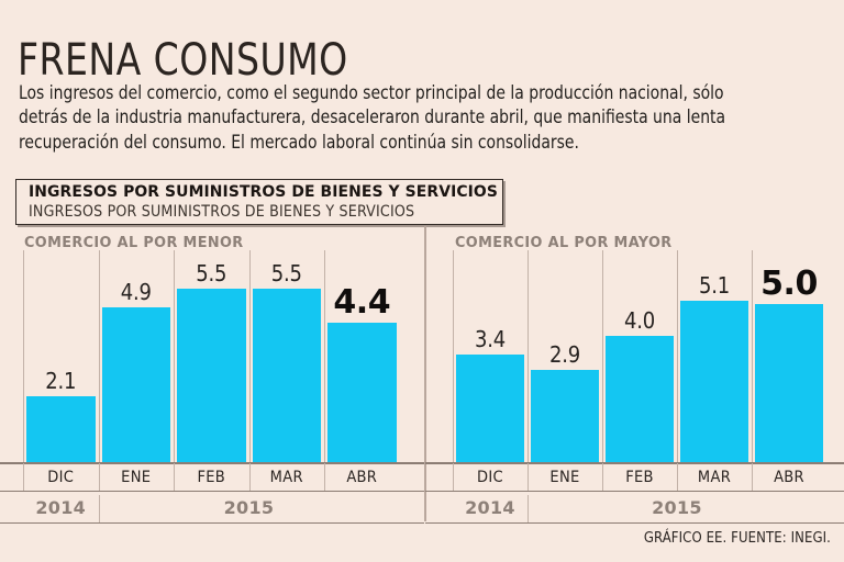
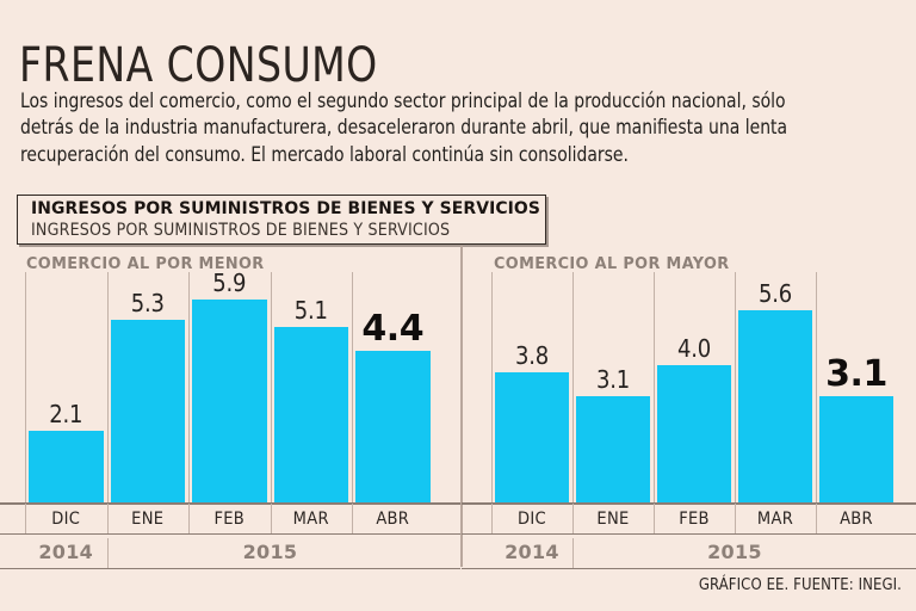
COMERCIO AL POR MENOR/ENE: 4.9 -> 5.3
COMERCIO AL POR MENOR/FEB: 5.5 -> 5.9
COMERCIO AL POR MENOR/MAR: 5.5 -> 5.1
COMERCIO AL POR MAYOR/DIC: 3.4 -> 3.8
COMERCIO AL POR MAYOR/ENE: 2.9 -> 3.1
COMERCIO AL POR MAYOR/MAR: 5.1 -> 5.6
COMERCIO AL POR MAYOR/ABR: 5.0 -> 3.1
